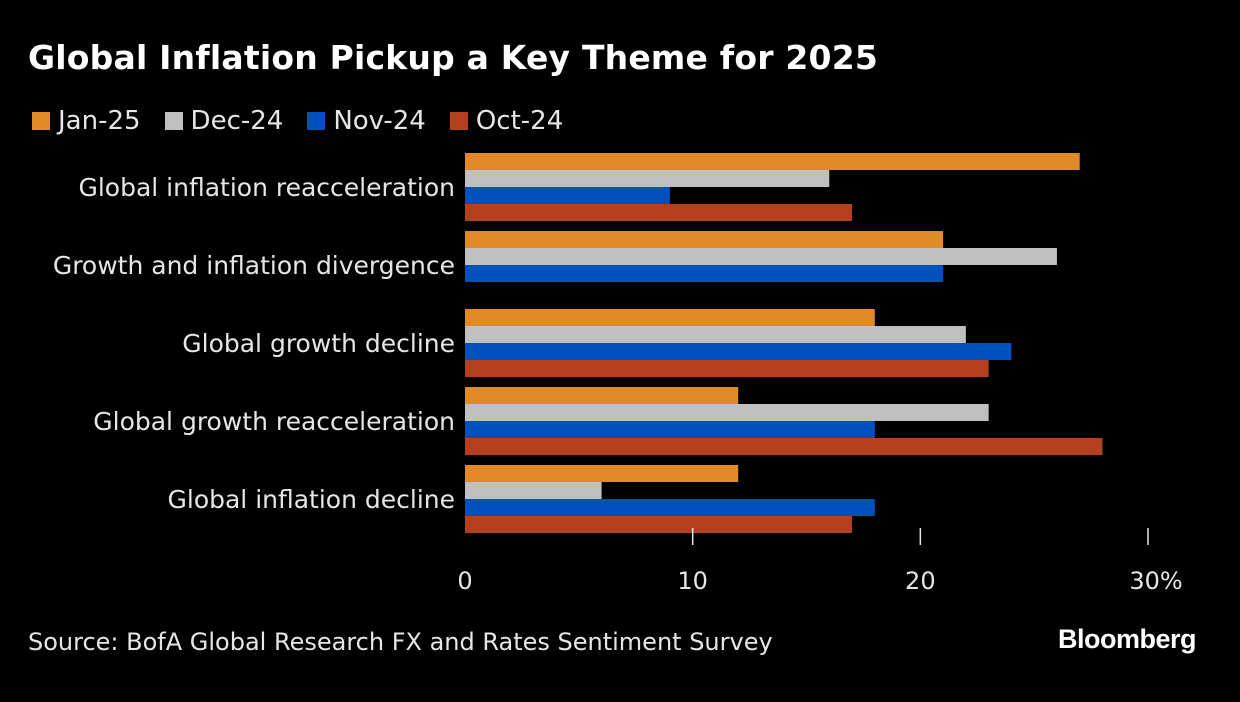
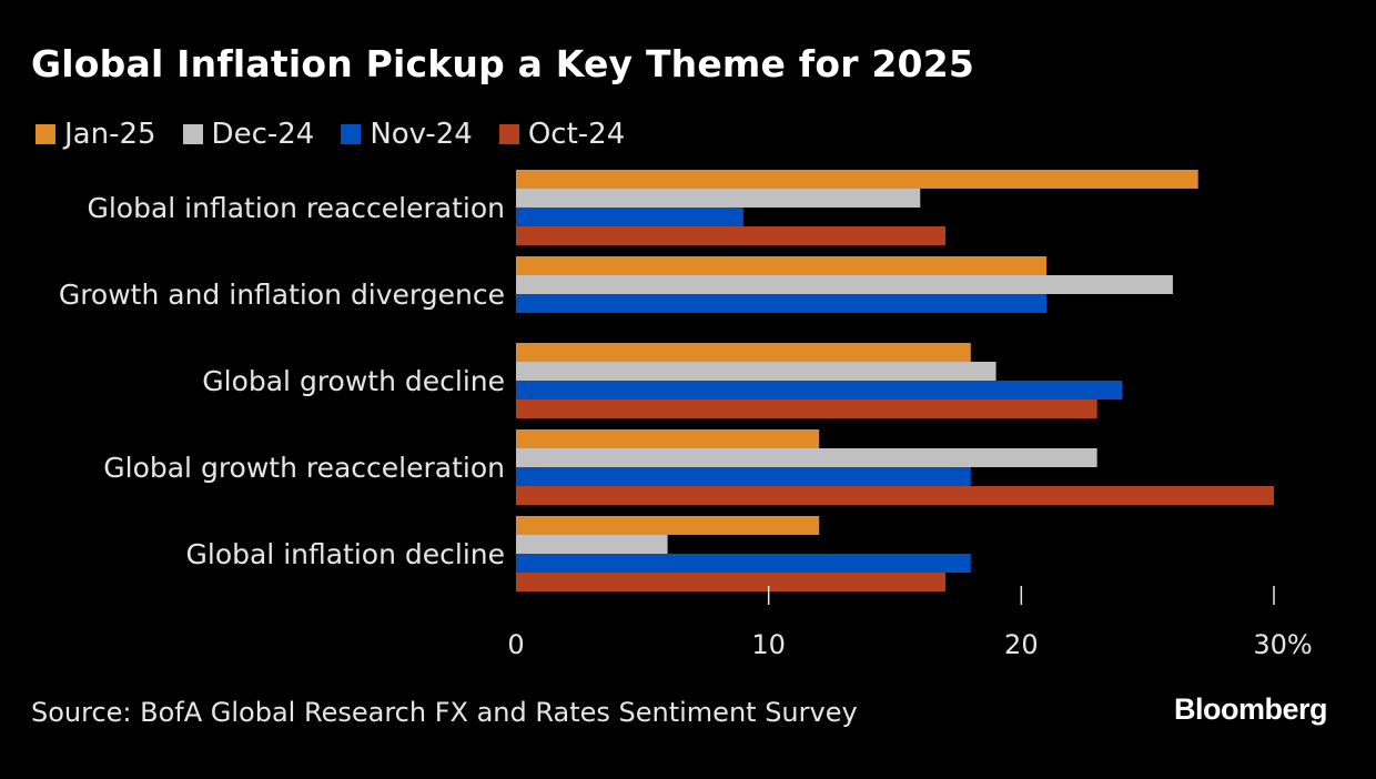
Dec-24/Global growth decline: 22% -> 19%
Oct-24/Global growth reacceleration: 28% -> 30%
